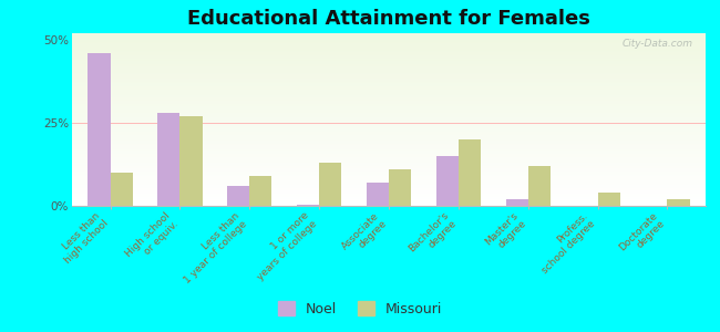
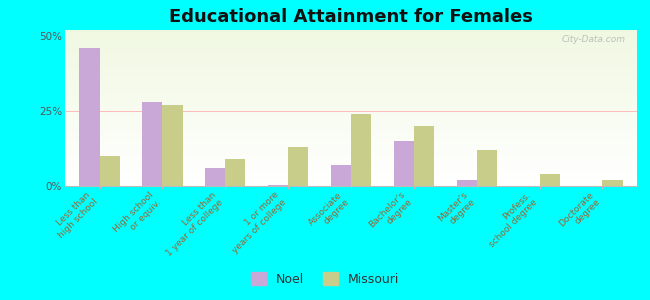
Missouri/Associate degree: 11% -> 24%
